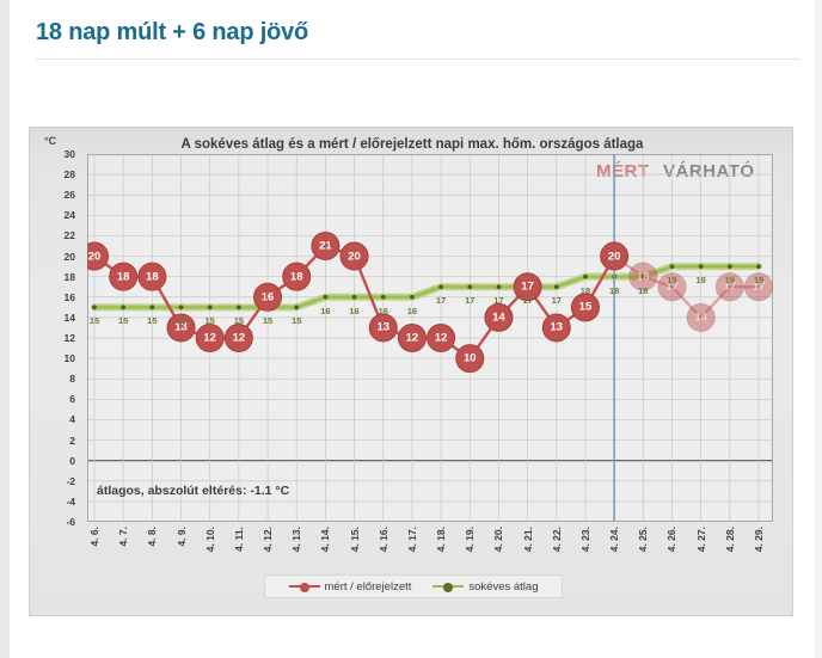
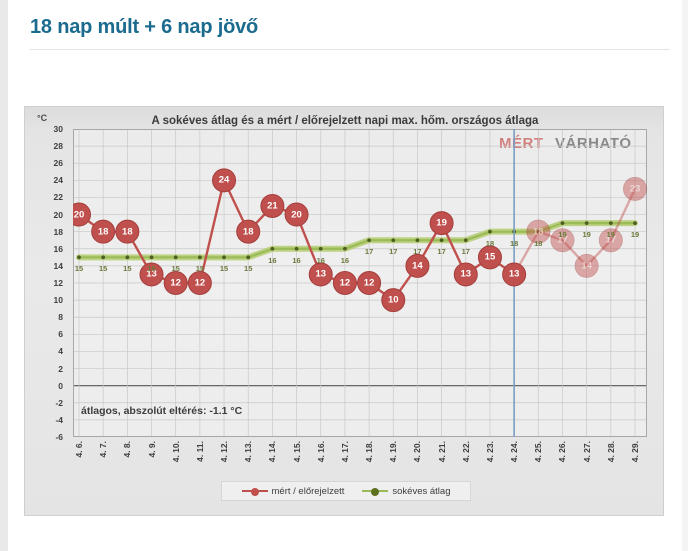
mért / előrejelzett/4. 12.: 16 -> 24
mért / előrejelzett/4. 21.: 17 -> 19
mért / előrejelzett/4. 24.: 20 -> 13
mért / előrejelzett/4. 29.: 17 -> 23
